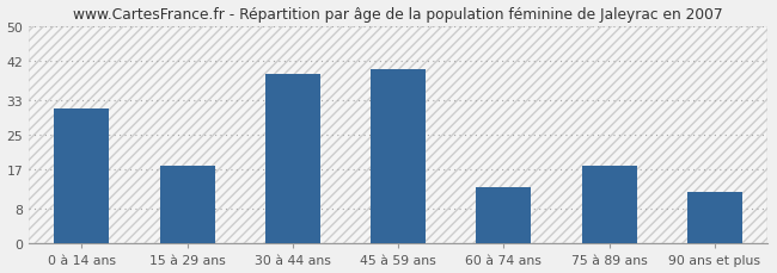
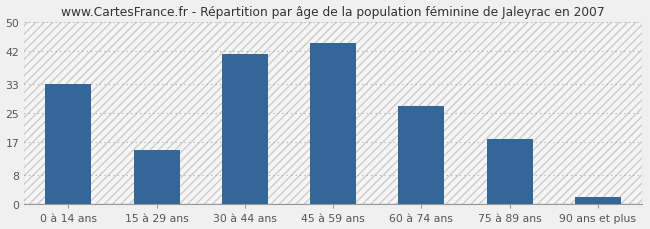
0 à 14 ans: 31 -> 33
15 à 29 ans: 18 -> 15
30 à 44 ans: 39 -> 41
45 à 59 ans: 40 -> 44
60 à 74 ans: 13 -> 27
90 ans et plus: 12 -> 2
